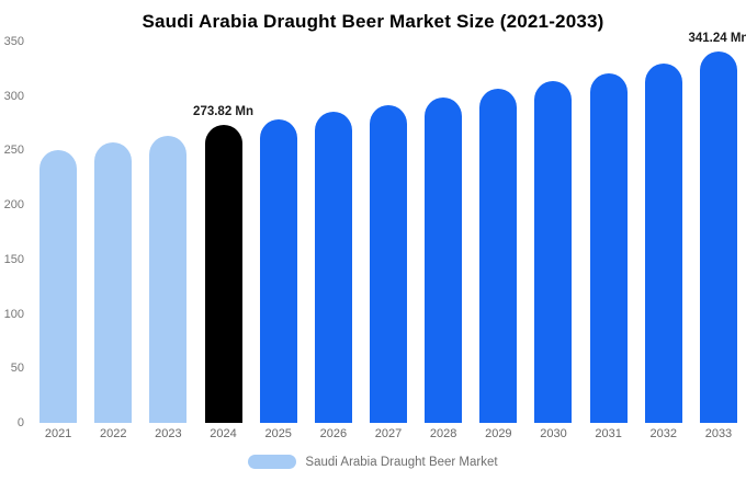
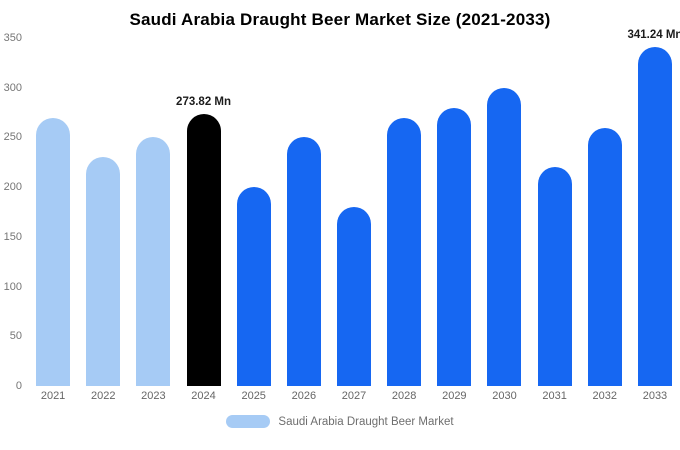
2021: 250 -> 270
2022: 260 -> 230
2023: 260 -> 250
2025: 280 -> 200
2026: 290 -> 250
2027: 290 -> 180
2028: 300 -> 270
2029: 310 -> 280
2030: 310 -> 300
2031: 320 -> 220
2032: 330 -> 260
